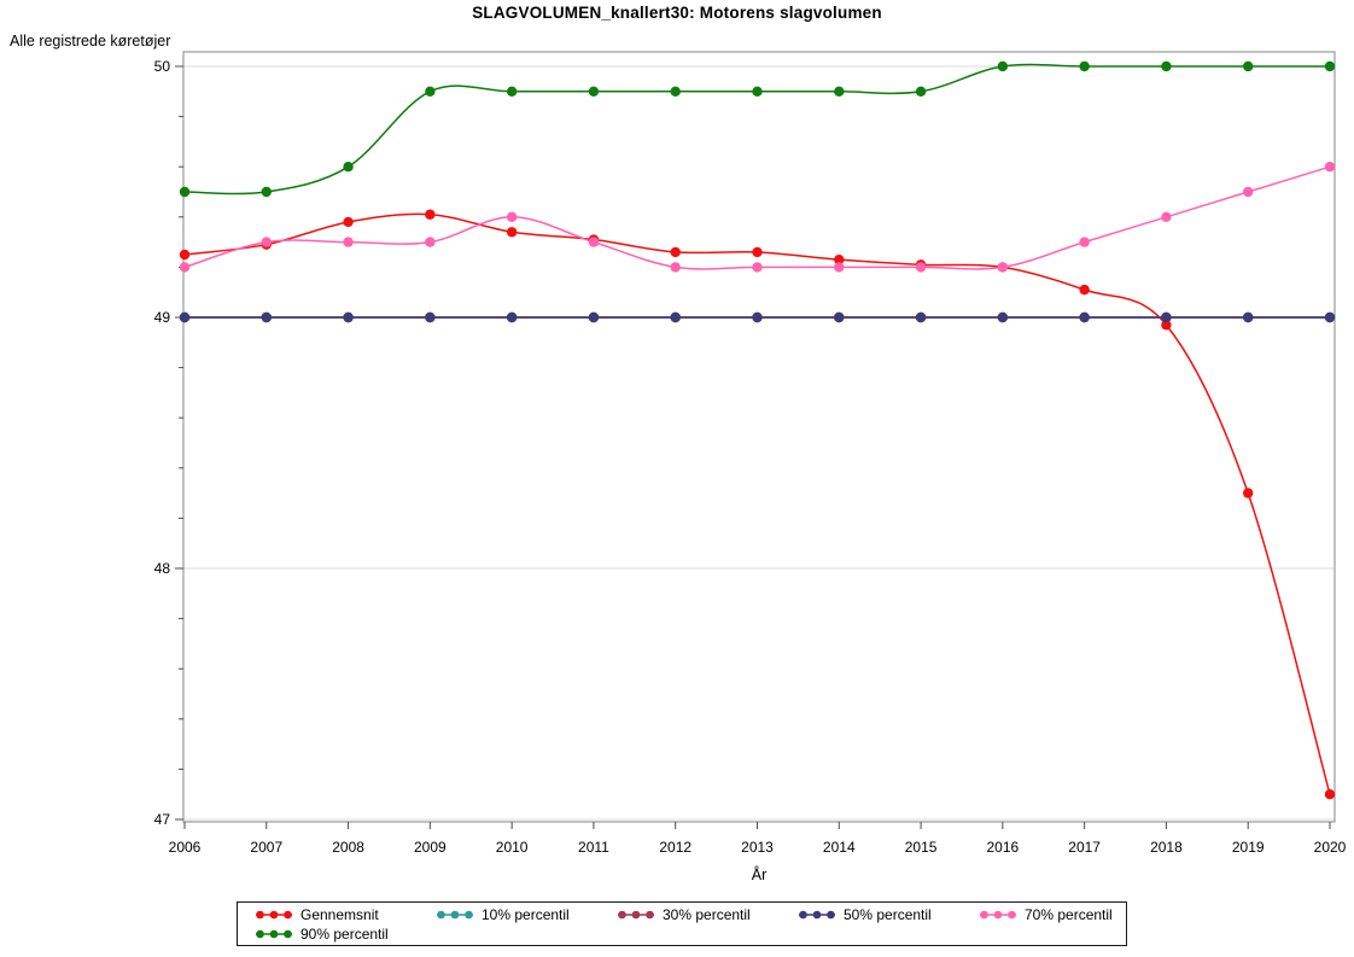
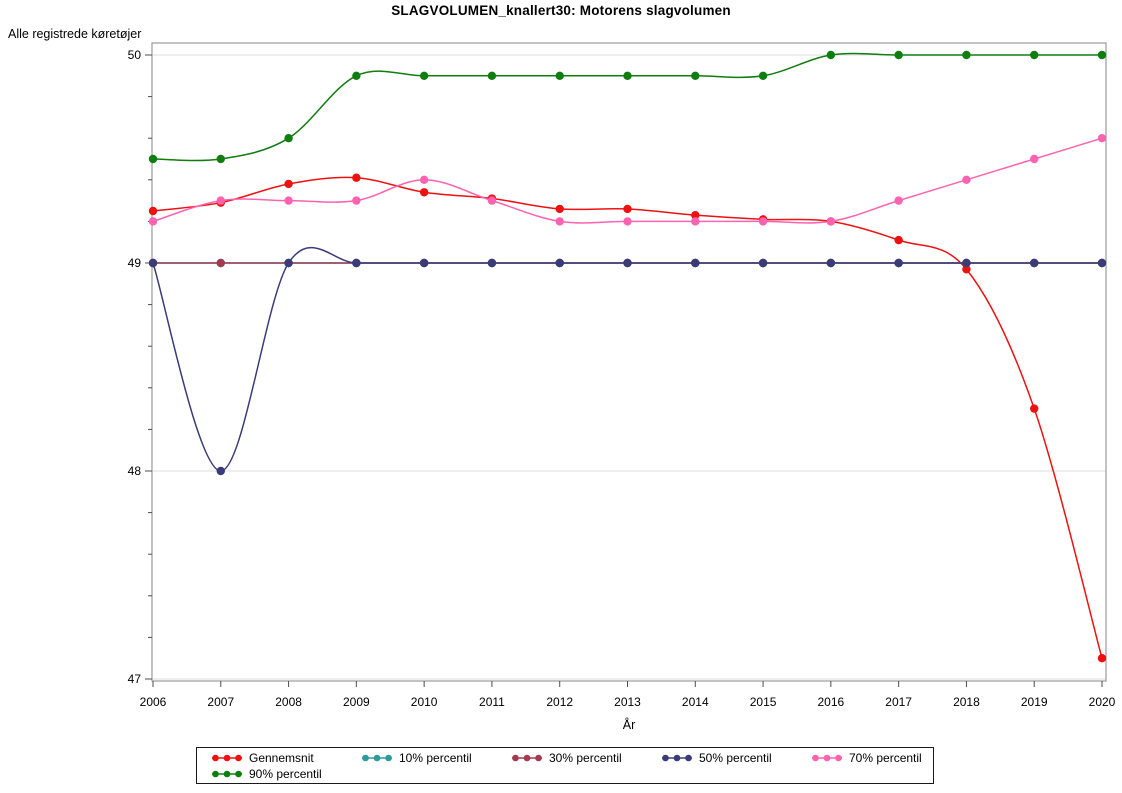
50% percentil/2007: 49 -> 48
